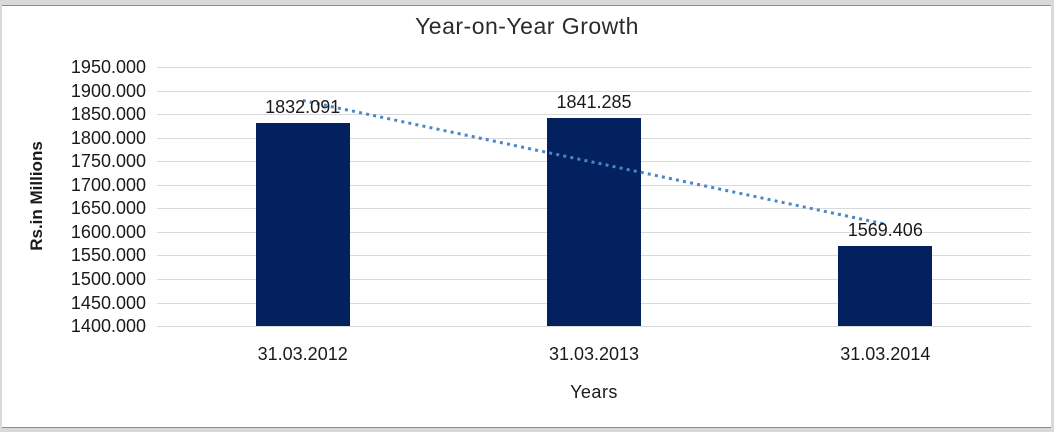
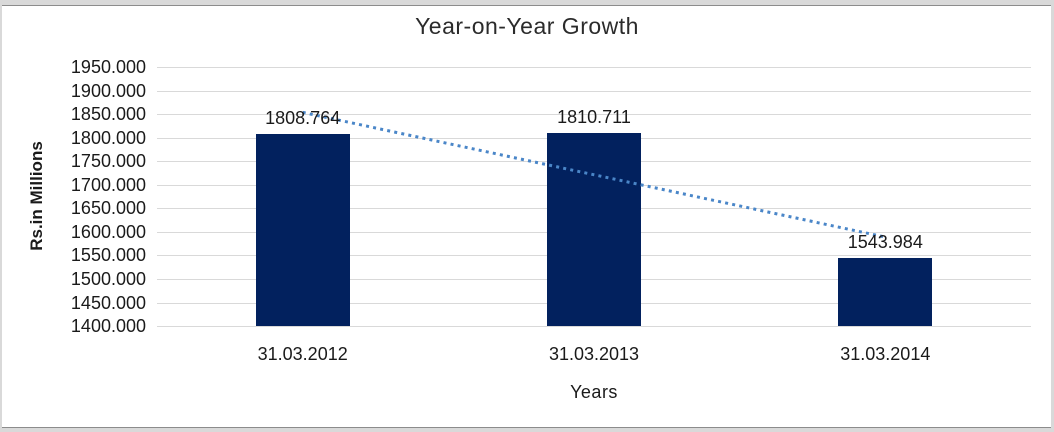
31.03.2012: 1832.091 -> 1808.764
31.03.2013: 1841.285 -> 1810.711
31.03.2014: 1569.406 -> 1543.984
